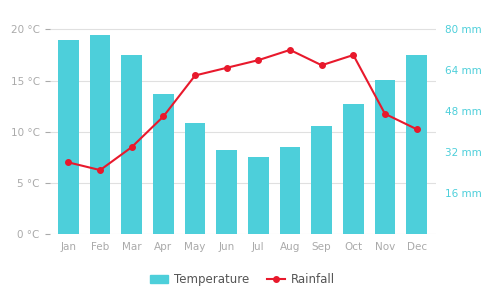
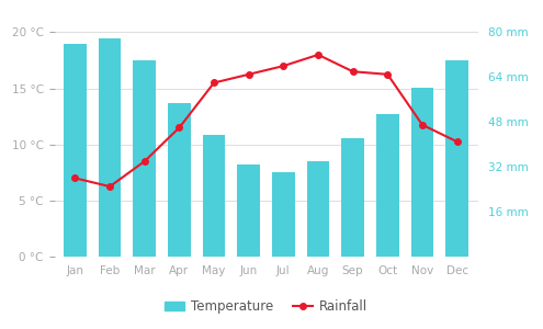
Rainfall/Oct: 70 mm -> 65 mm
